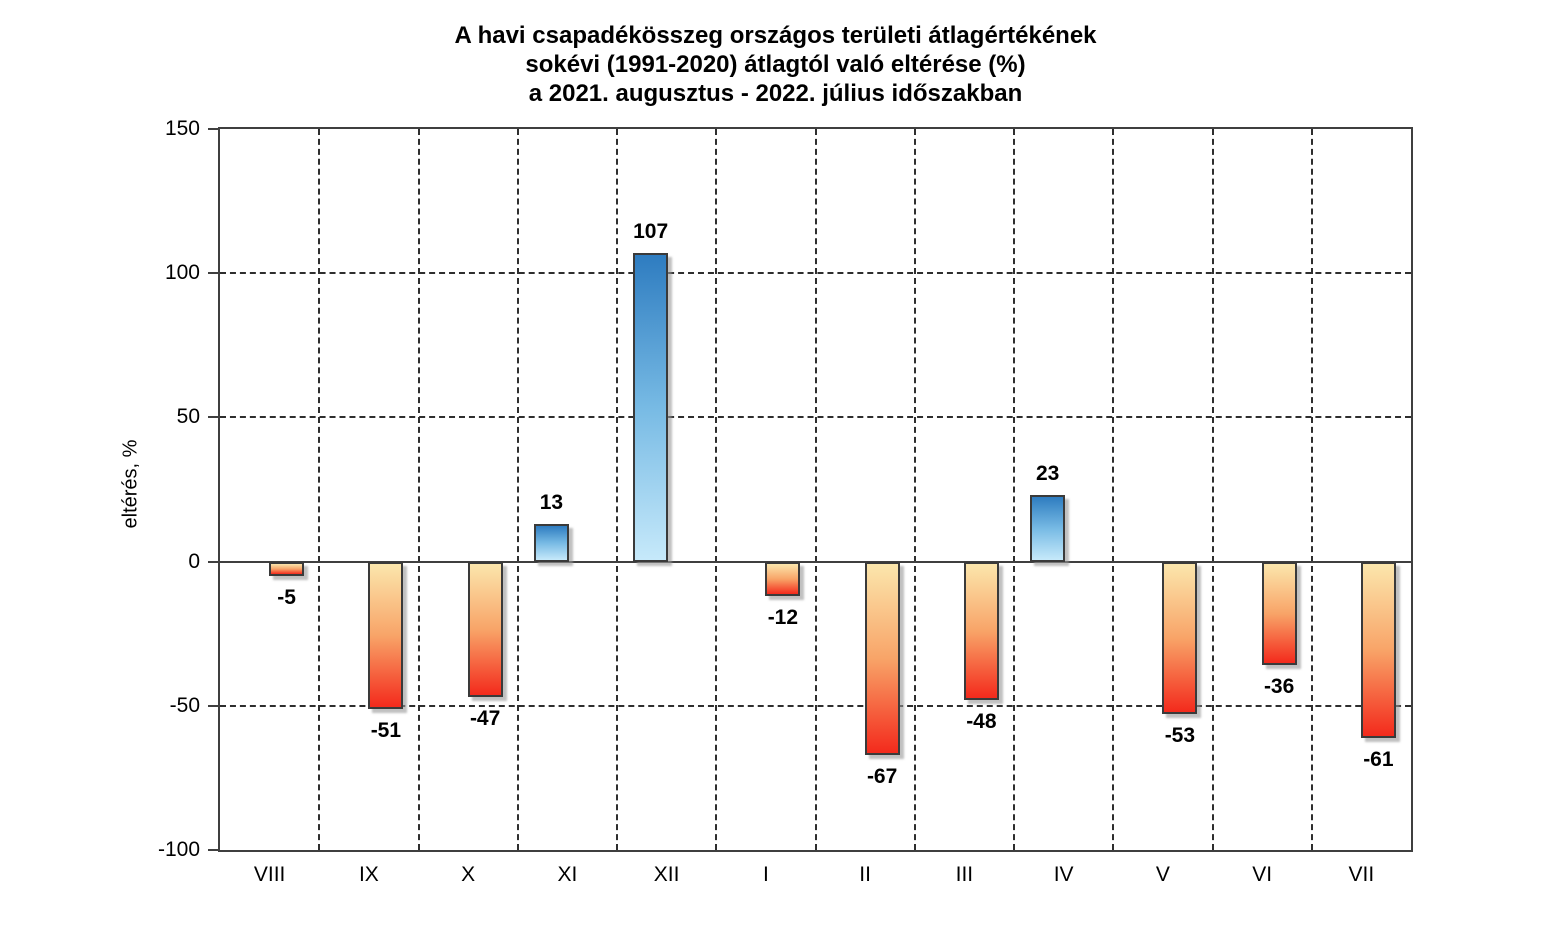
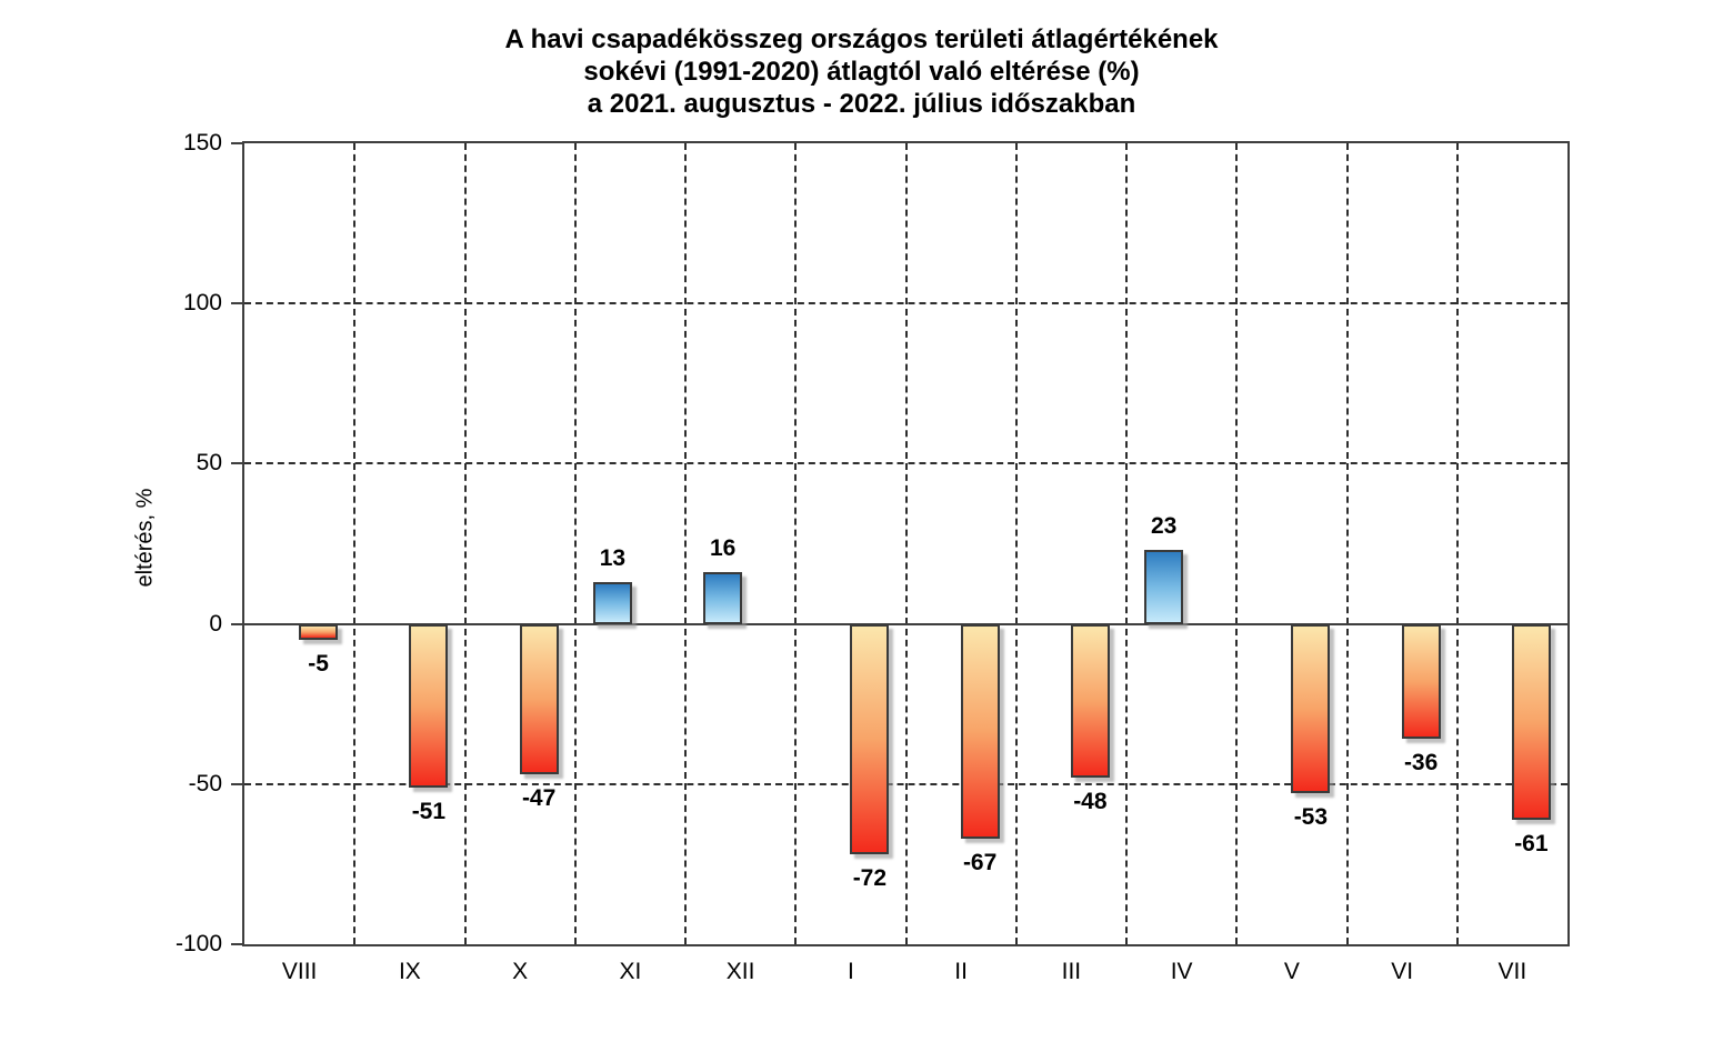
XII: 107 -> 16
I: -12 -> -72
